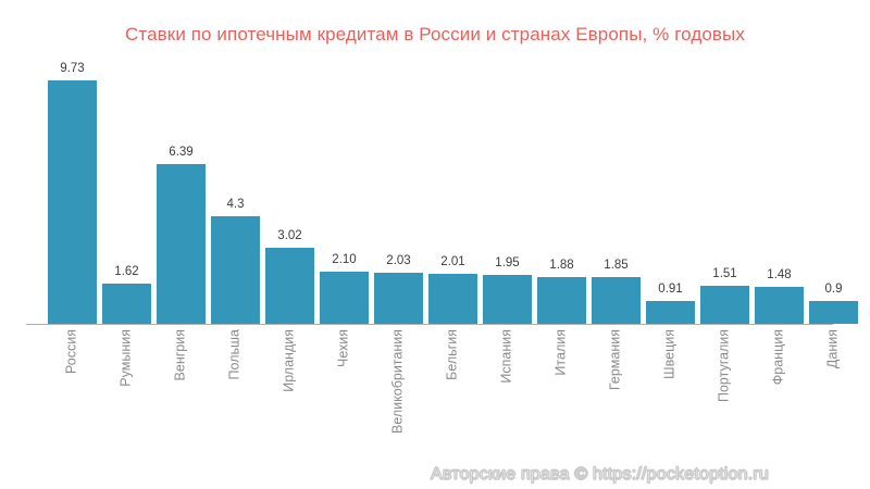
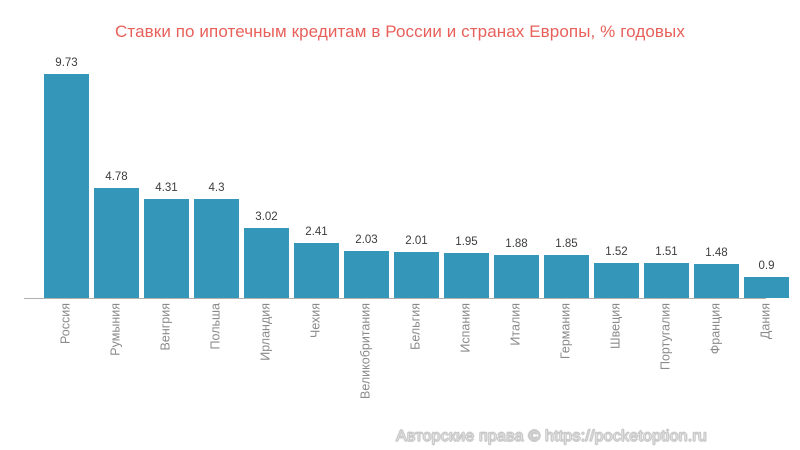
Румыния: 1.62 -> 4.78
Венгрия: 6.39 -> 4.31
Чехия: 2.10 -> 2.41
Швеция: 0.91 -> 1.52
